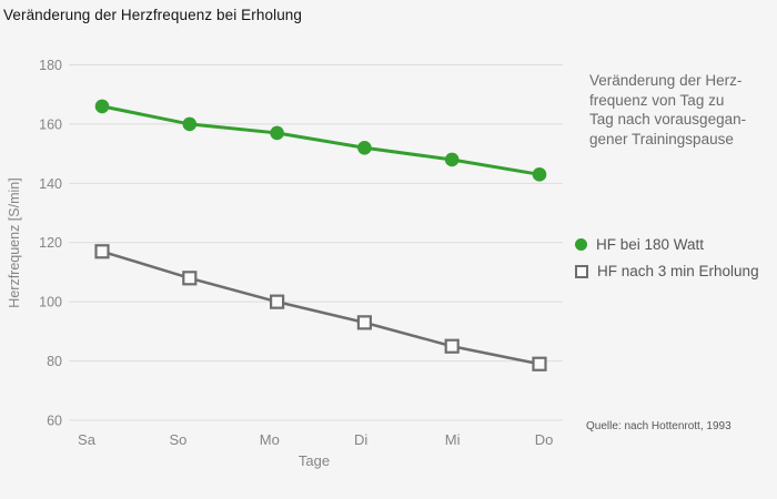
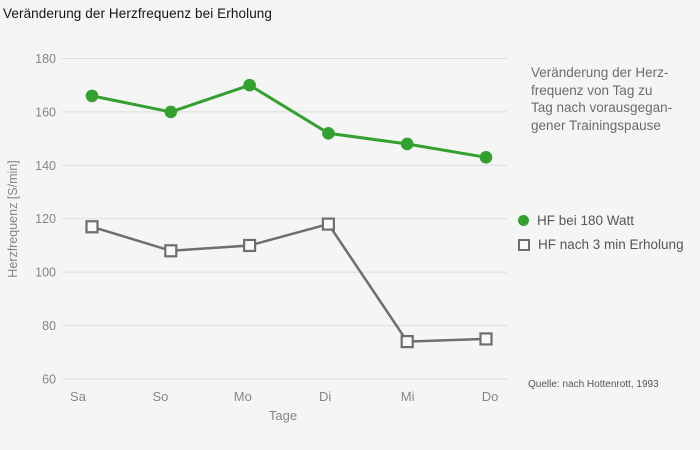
HF bei 180 Watt/Mo: 157 -> 170
HF nach 3 min Erholung/Mo: 100 -> 110
HF nach 3 min Erholung/Di: 93 -> 118
HF nach 3 min Erholung/Mi: 85 -> 74
HF nach 3 min Erholung/Do: 79 -> 75
